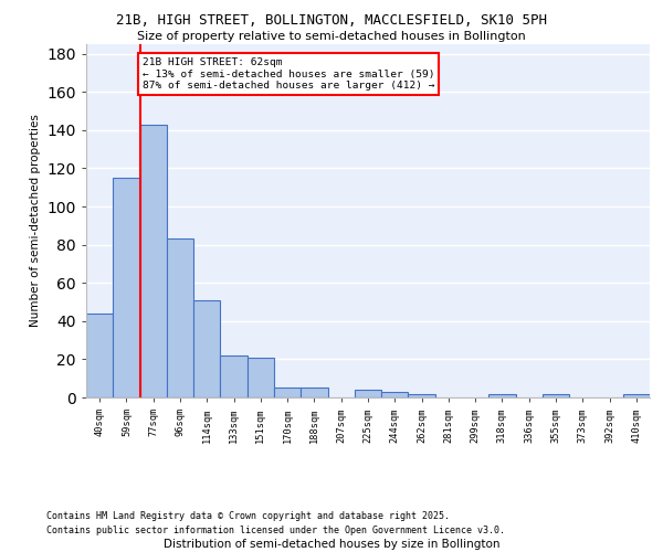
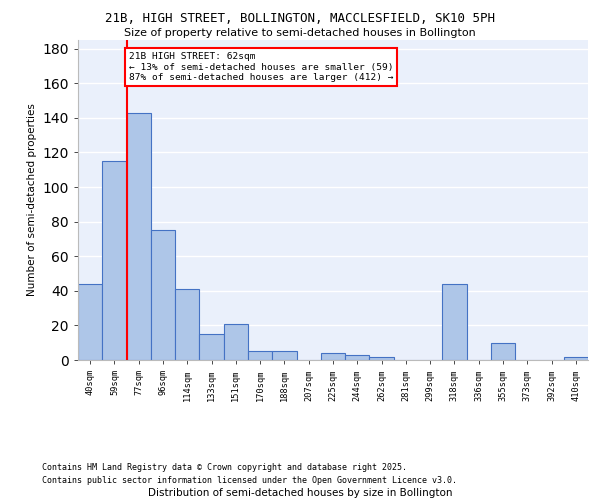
96sqm: 83 -> 75
114sqm: 51 -> 41
133sqm: 22 -> 15
318sqm: 2 -> 44
355sqm: 2 -> 10
